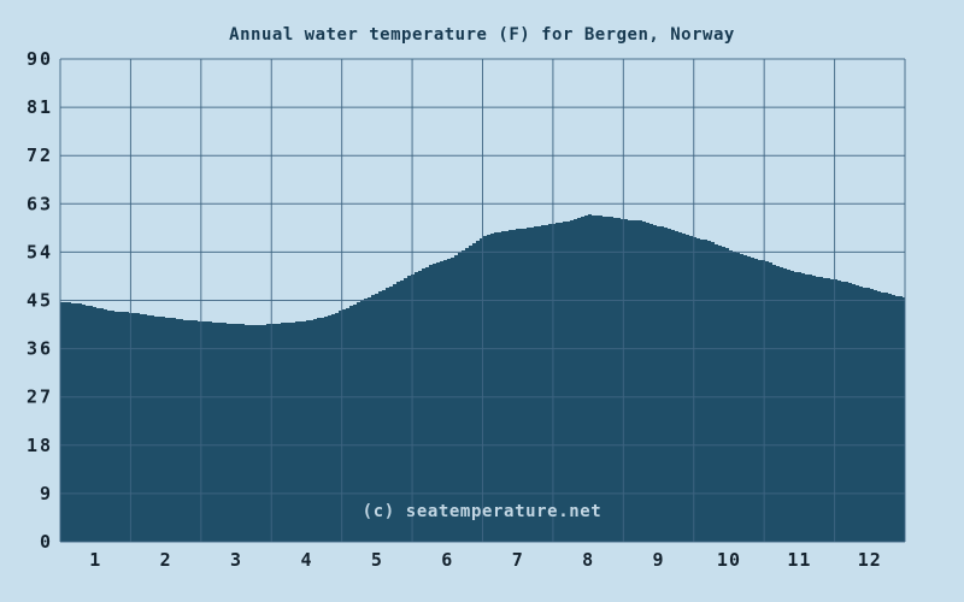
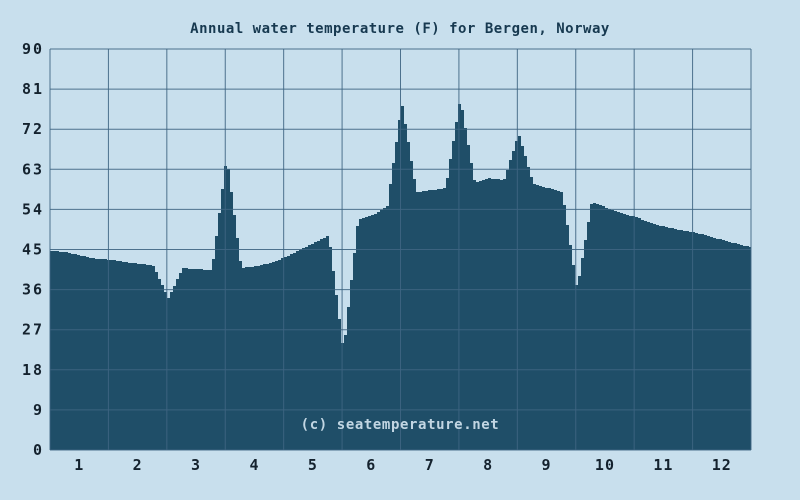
2: 41 -> 34
3: 41 -> 66
5: 50 -> 22
6: 57 -> 78
7: 59 -> 79
8: 60 -> 71
9: 57 -> 36
